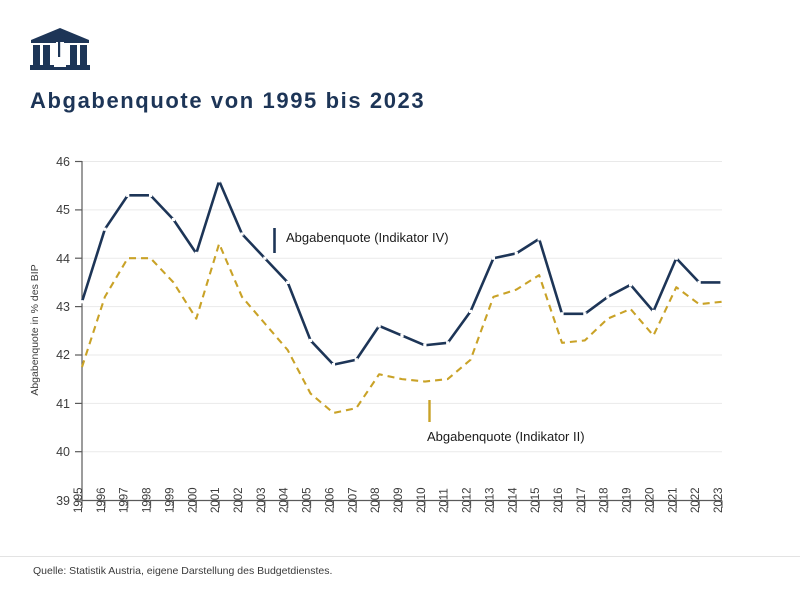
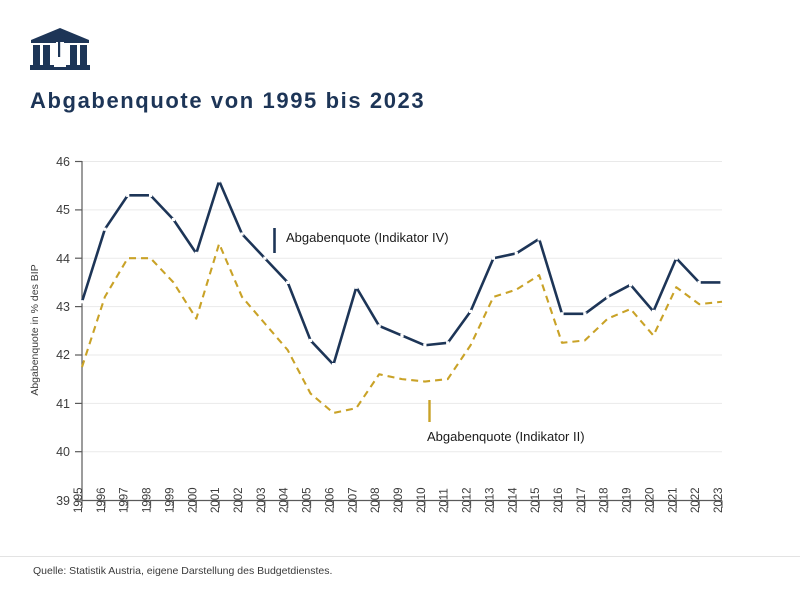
Abgabenquote (Indikator IV)/2007: 41.9 -> 43.4
Abgabenquote (Indikator II)/2012: 41.9 -> 42.2
